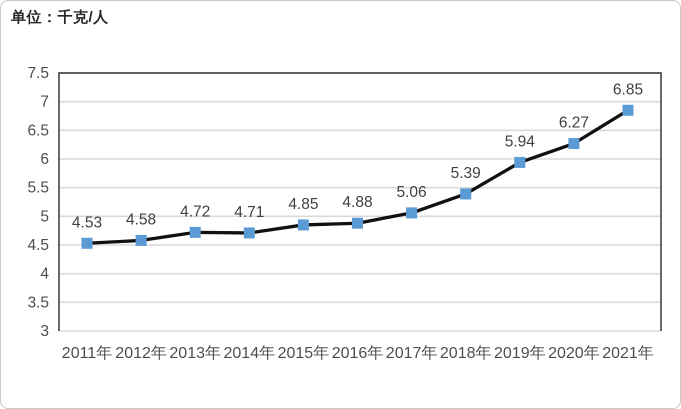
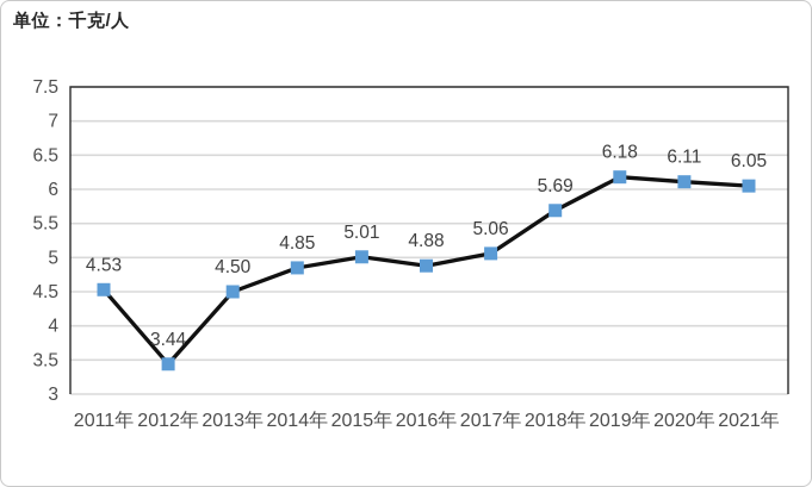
2012年: 4.58 -> 3.44
2013年: 4.72 -> 4.50
2014年: 4.71 -> 4.85
2015年: 4.85 -> 5.01
2018年: 5.39 -> 5.69
2019年: 5.94 -> 6.18
2020年: 6.27 -> 6.11
2021年: 6.85 -> 6.05
